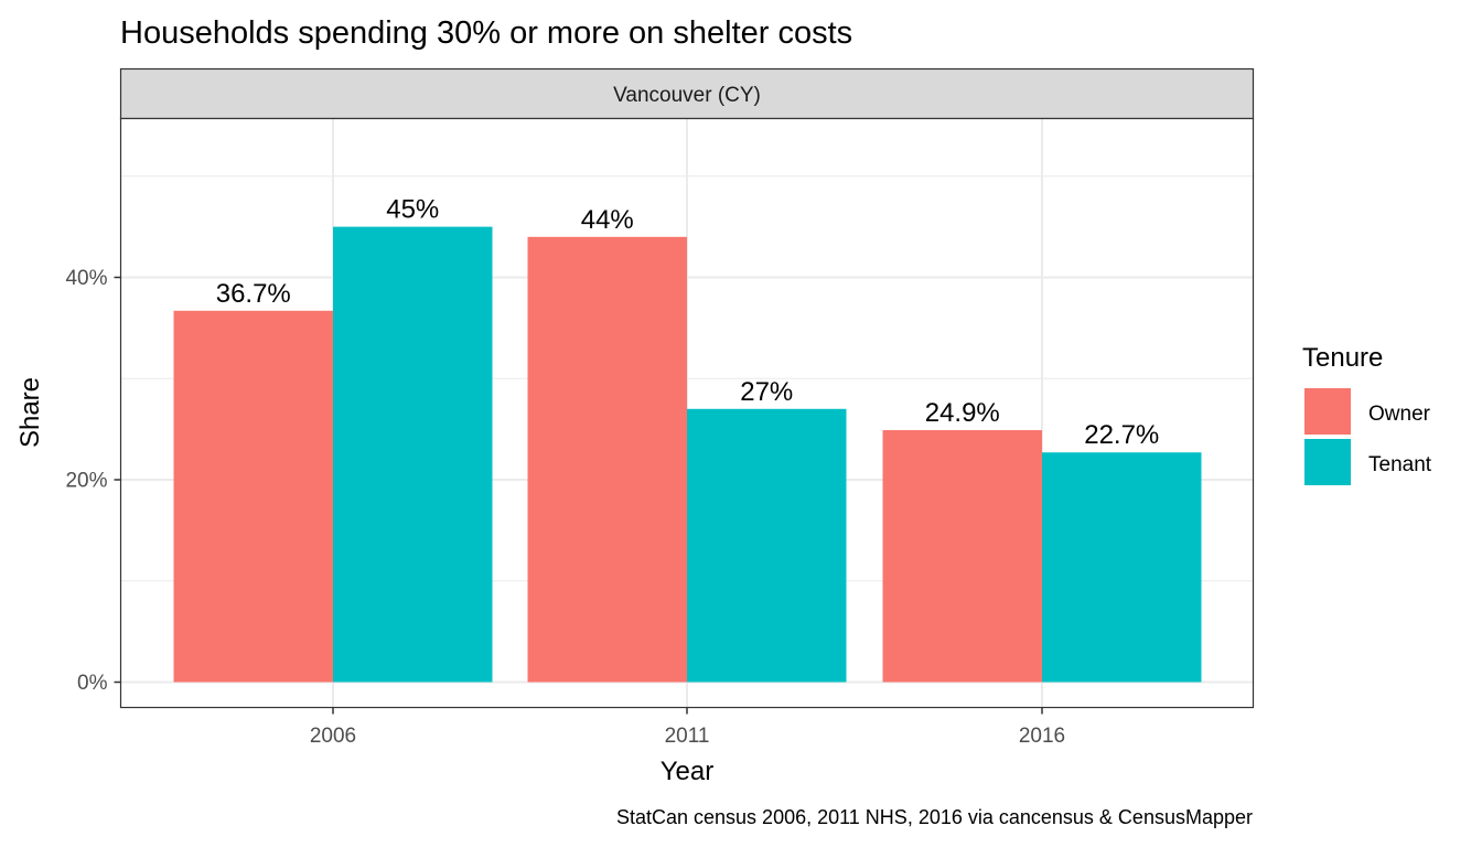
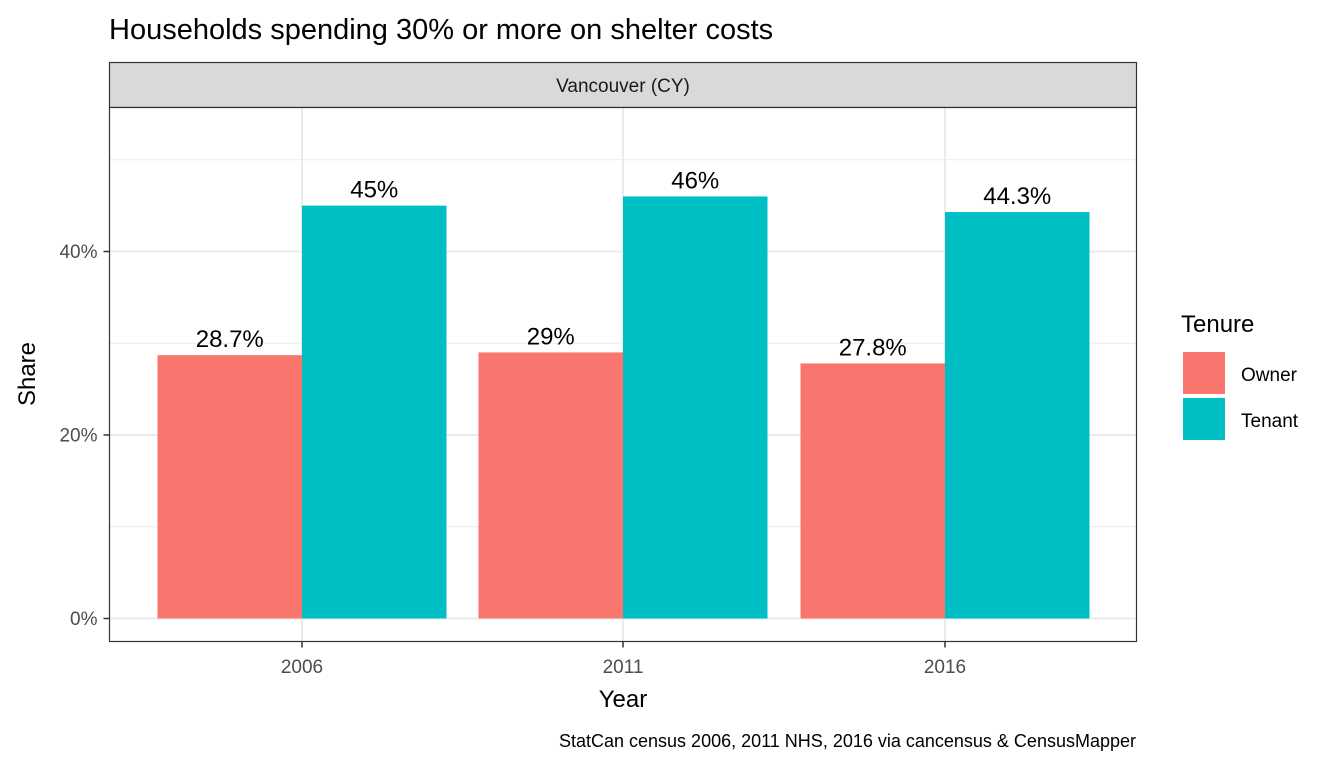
Owner/2006: 36.7% -> 28.7%
Owner/2011: 44% -> 29%
Tenant/2011: 27% -> 46%
Owner/2016: 24.9% -> 27.8%
Tenant/2016: 22.7% -> 44.3%
